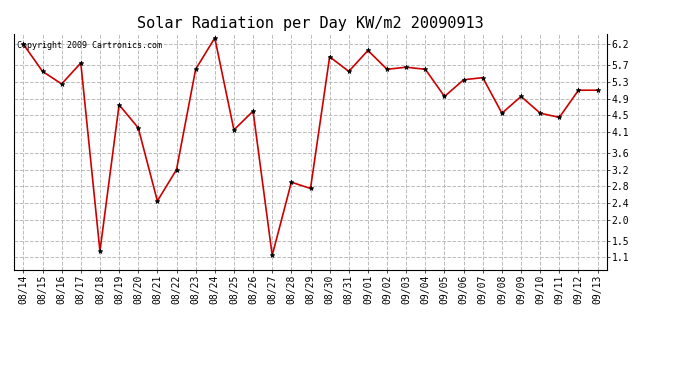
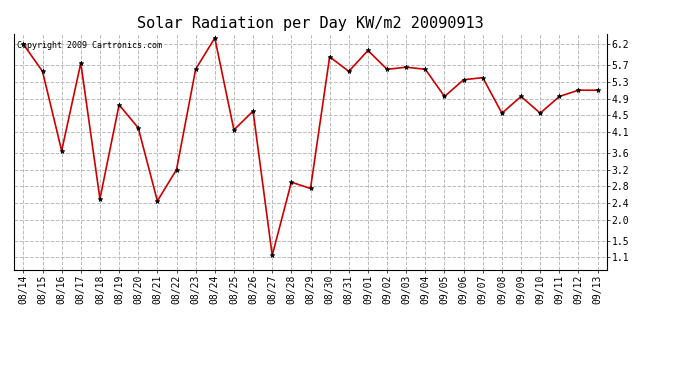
08/16: 5.25 -> 3.65
08/18: 1.25 -> 2.50
09/11: 4.45 -> 4.95
